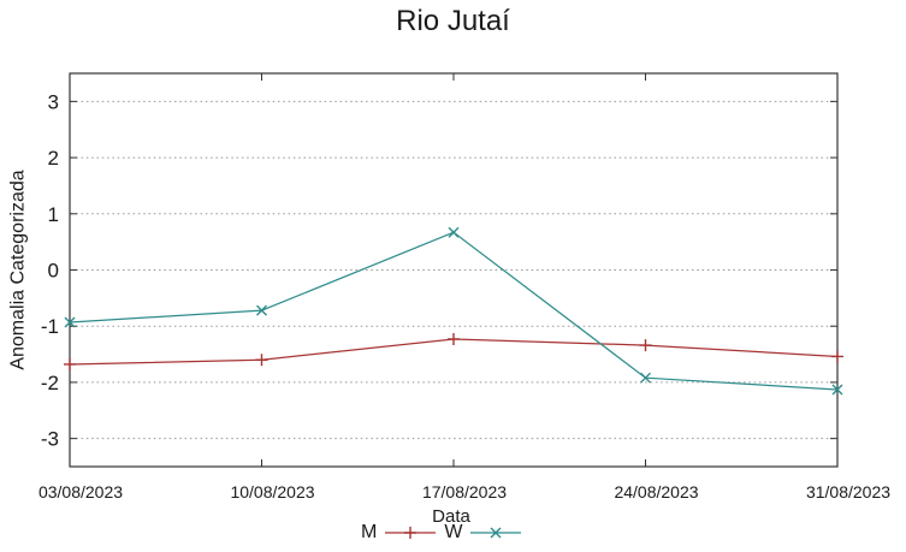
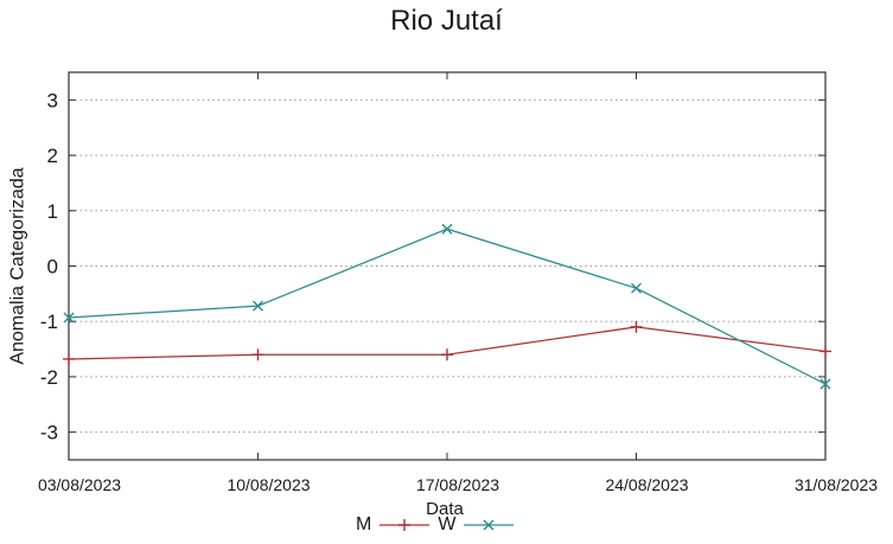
M/17/08/2023: -1.2 -> -1.6
M/24/08/2023: -1.3 -> -1.1
W/24/08/2023: -1.9 -> -0.4
